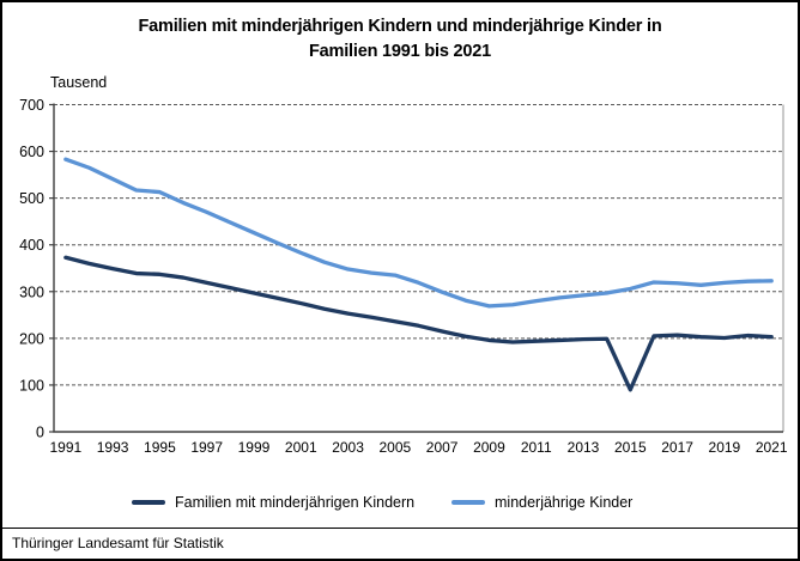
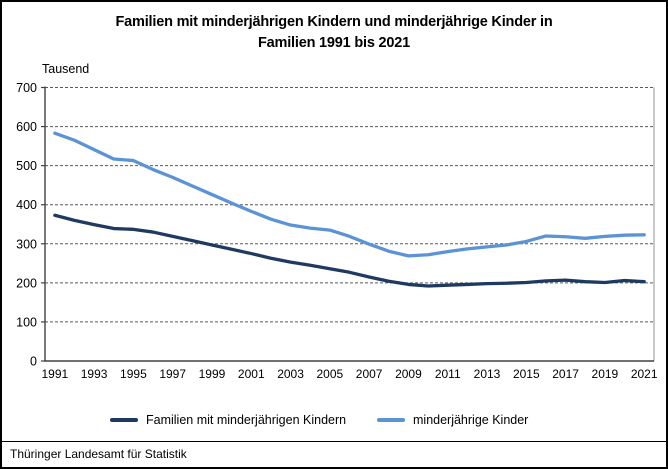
Familien mit minderjährigen Kindern/2015: 90 -> 200
